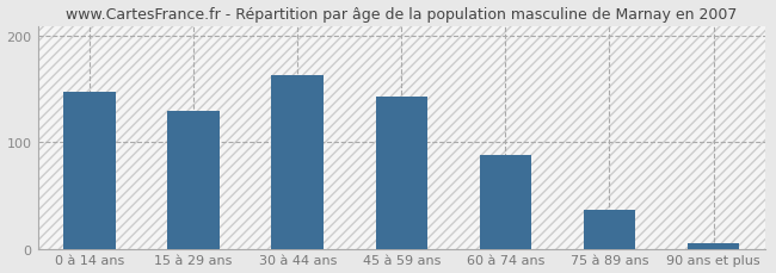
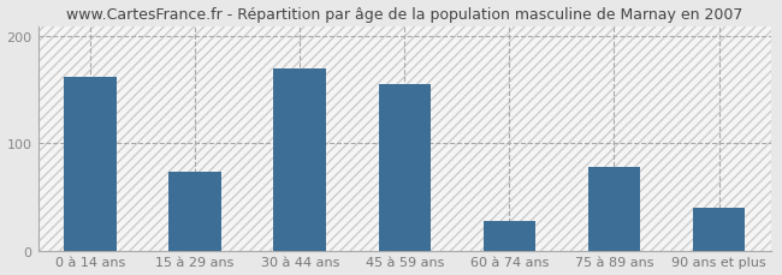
0 à 14 ans: 148 -> 162
15 à 29 ans: 130 -> 74
30 à 44 ans: 163 -> 170
45 à 59 ans: 143 -> 156
60 à 74 ans: 88 -> 28
75 à 89 ans: 37 -> 78
90 ans et plus: 5 -> 40
